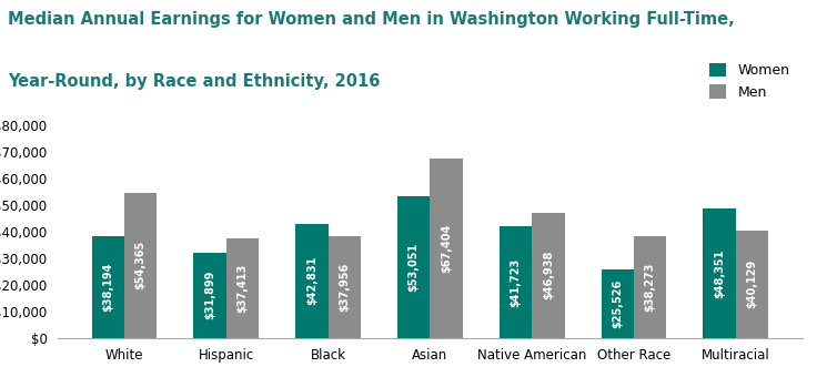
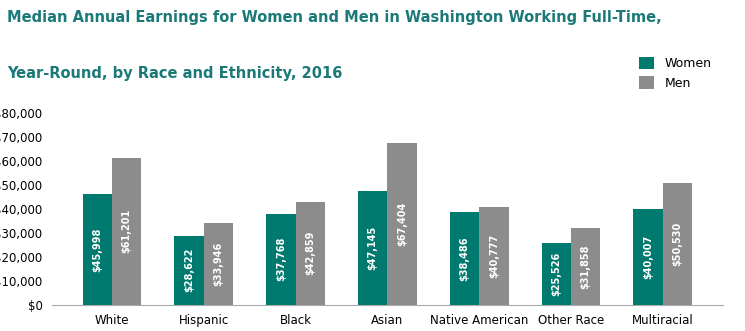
Women/White: $38,194 -> $45,998
Men/White: $54,365 -> $61,201
Women/Hispanic: $31,899 -> $28,622
Men/Hispanic: $37,413 -> $33,946
Women/Black: $42,831 -> $37,768
Men/Black: $37,956 -> $42,859
Women/Asian: $53,051 -> $47,145
Women/Native American: $41,723 -> $38,486
Men/Native American: $46,938 -> $40,777
Men/Other Race: $38,273 -> $31,858
Women/Multiracial: $48,351 -> $40,007
Men/Multiracial: $40,129 -> $50,530
